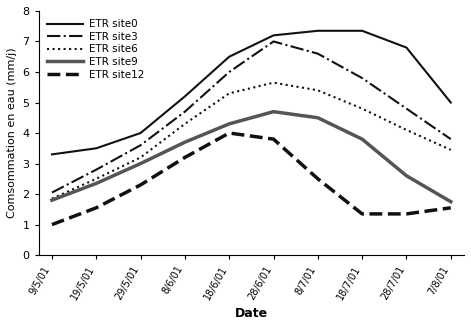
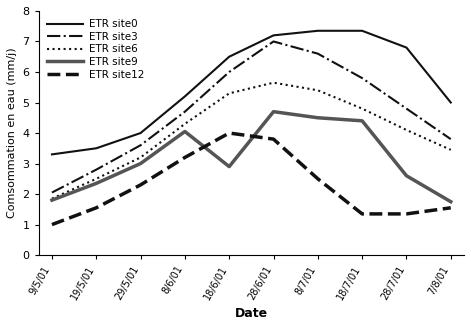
ETR site9/8/6/01: 3.70 -> 4.05
ETR site9/18/6/01: 4.30 -> 2.90
ETR site9/18/7/01: 3.80 -> 4.40
